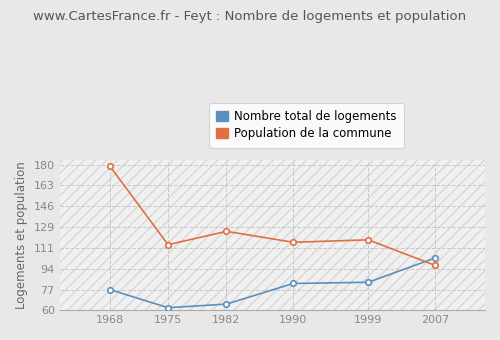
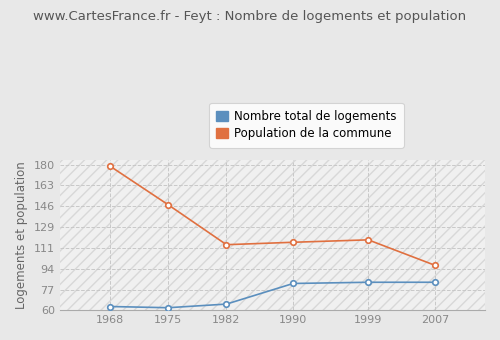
Nombre total de logements/1968: 77 -> 63
Population de la commune/1975: 114 -> 147
Population de la commune/1982: 125 -> 114
Nombre total de logements/2007: 103 -> 83
